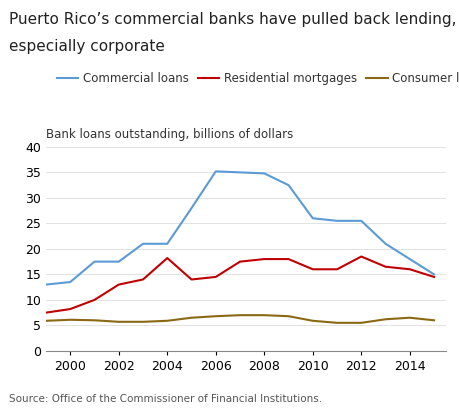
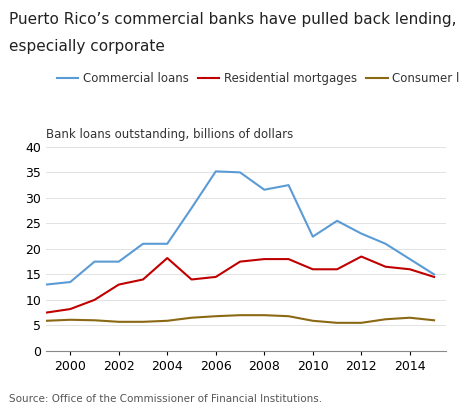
Commercial loans/2008: 34.8 -> 31.6
Commercial loans/2010: 26.0 -> 22.4
Commercial loans/2012: 25.5 -> 23.0
